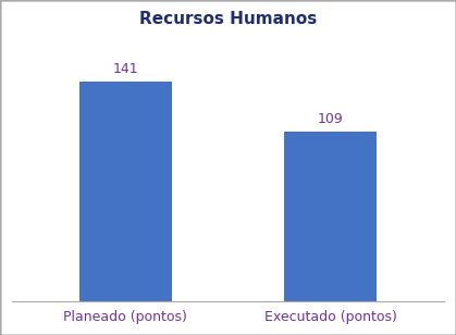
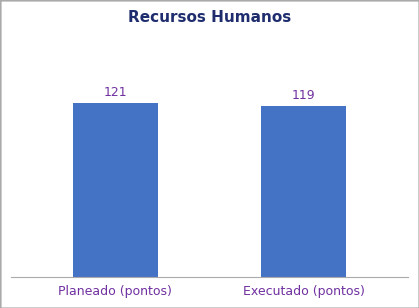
Planeado (pontos): 141 -> 121
Executado (pontos): 109 -> 119
